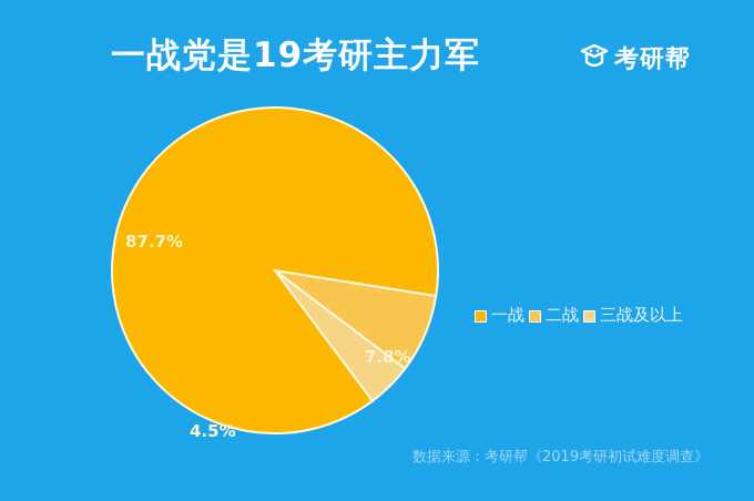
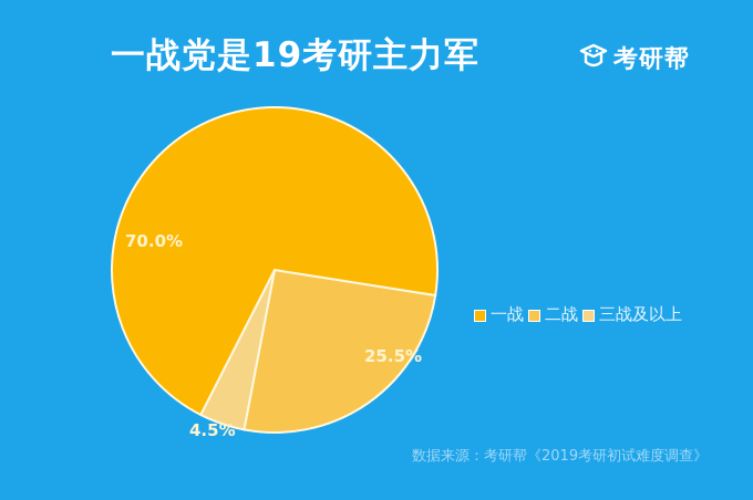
一战: 87.7% -> 70.0%
二战: 7.8% -> 25.5%
